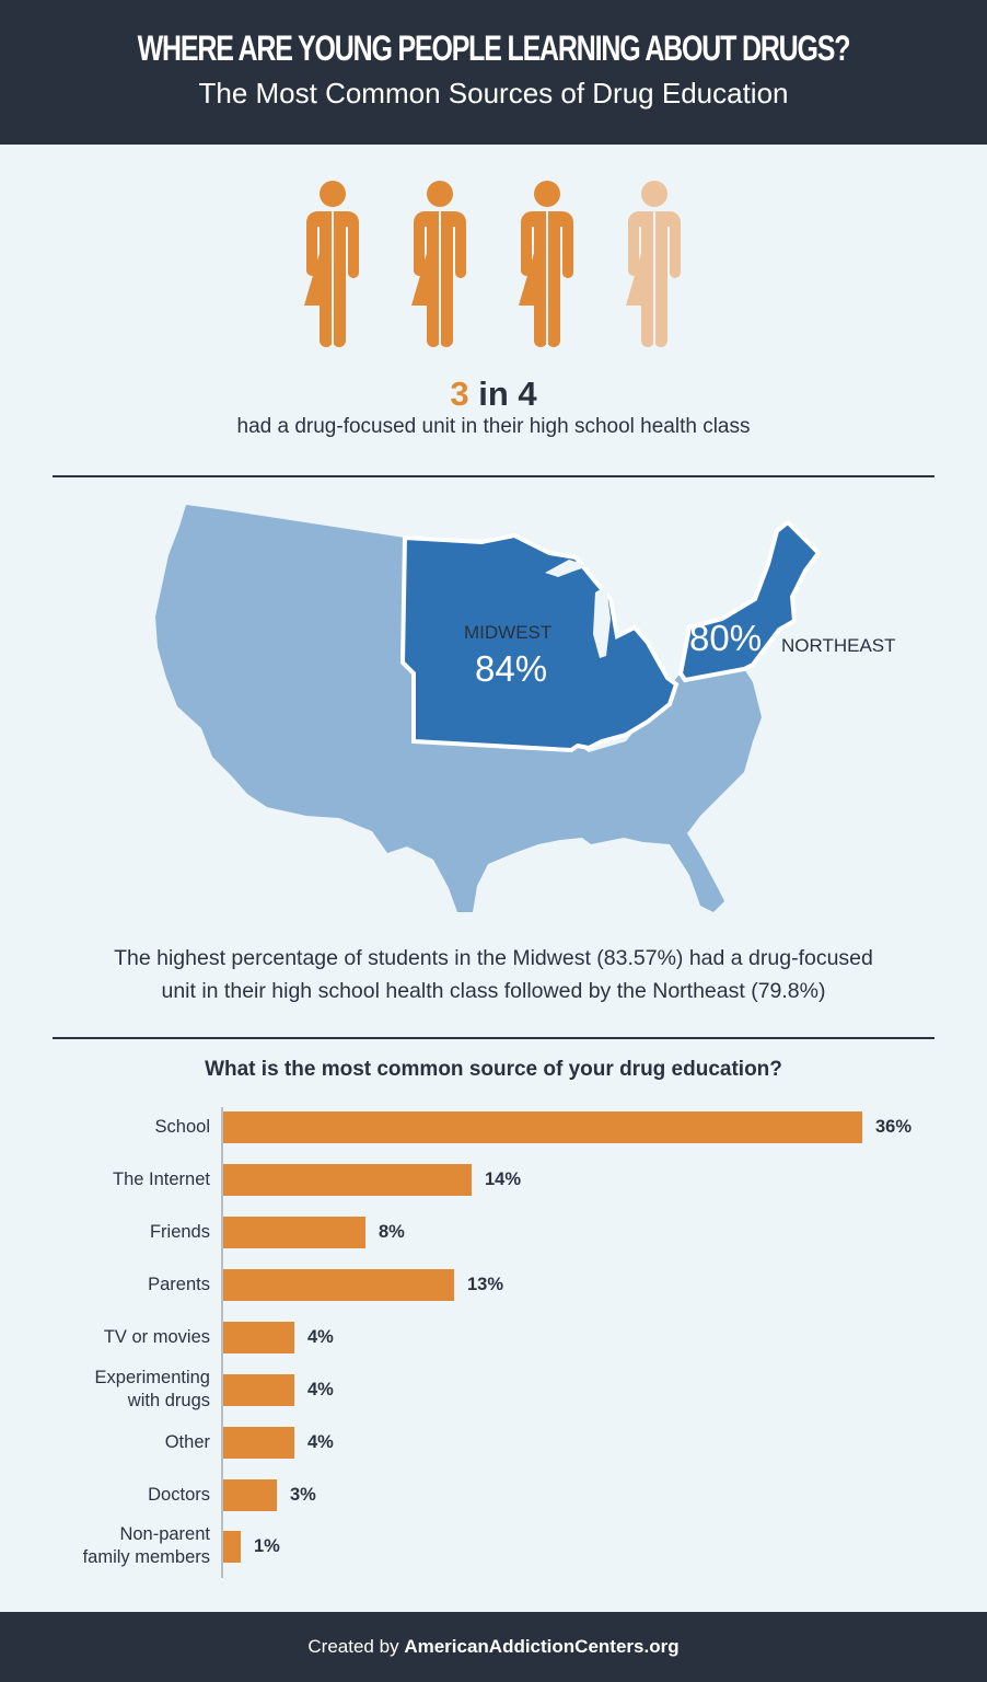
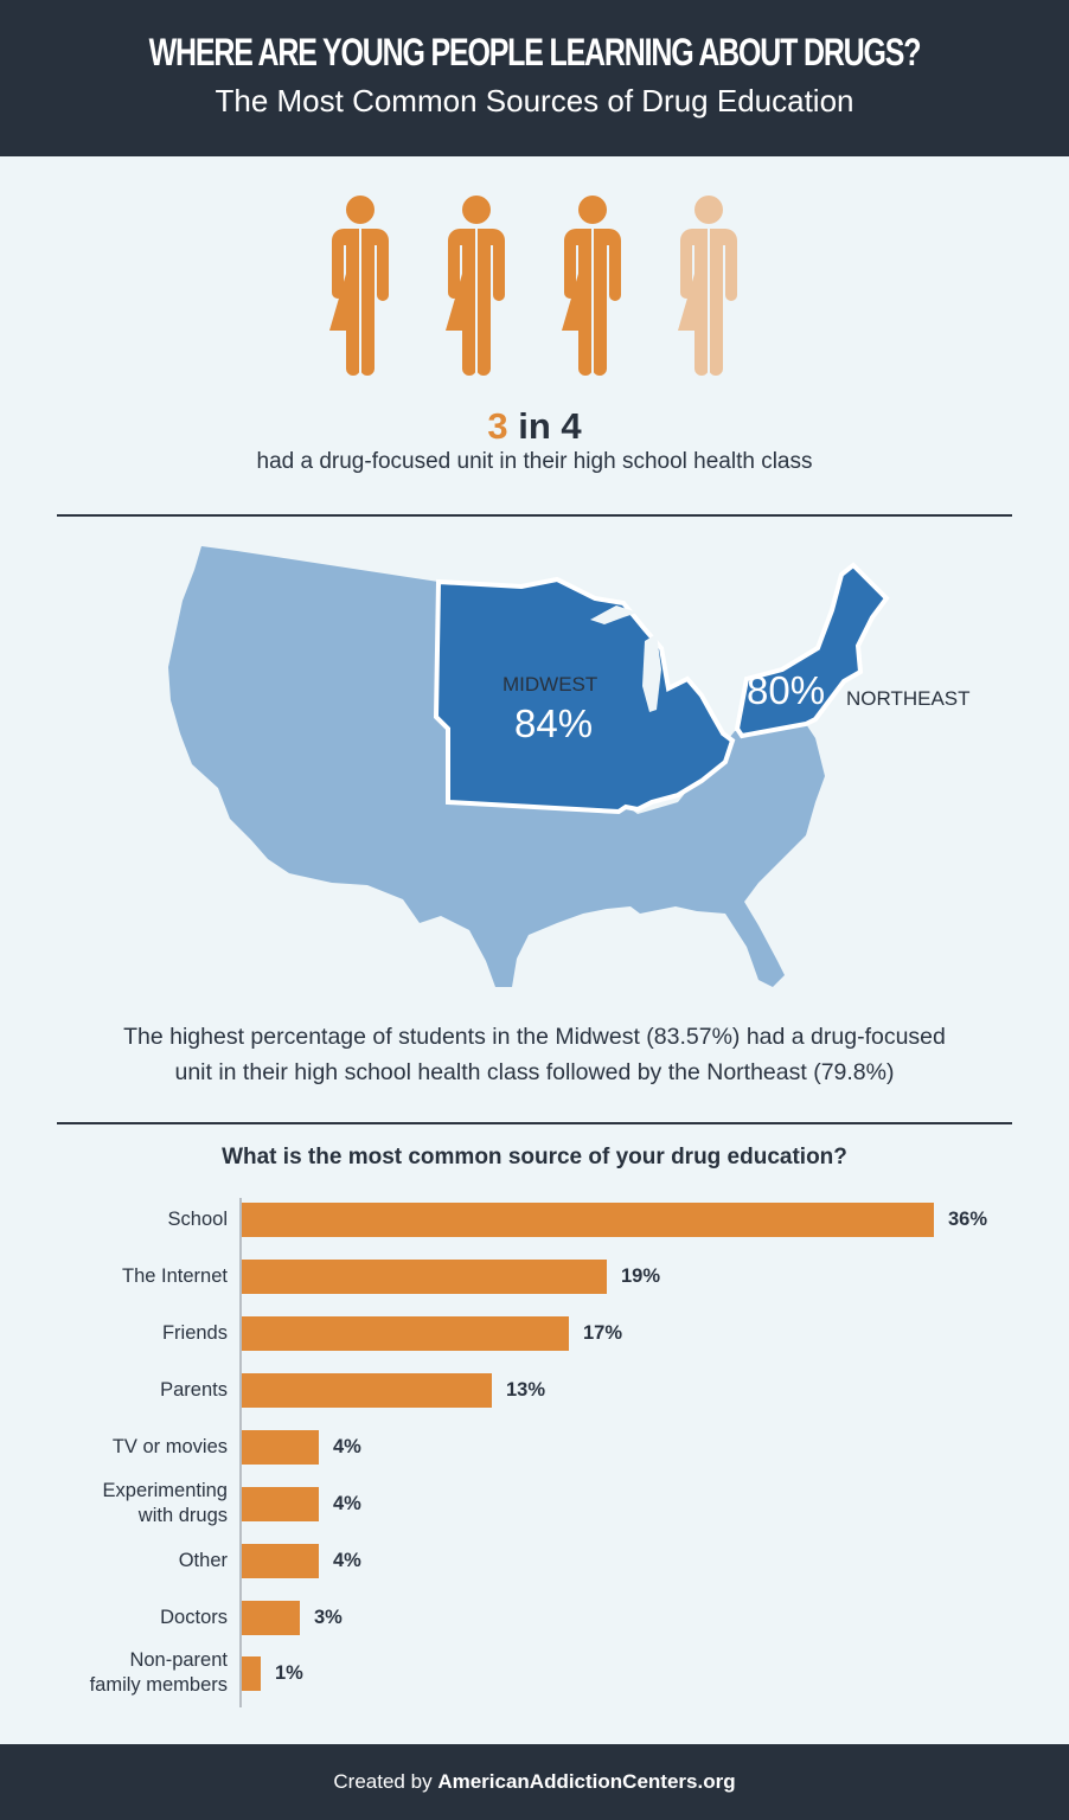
The Internet: 14% -> 19%
Friends: 8% -> 17%
